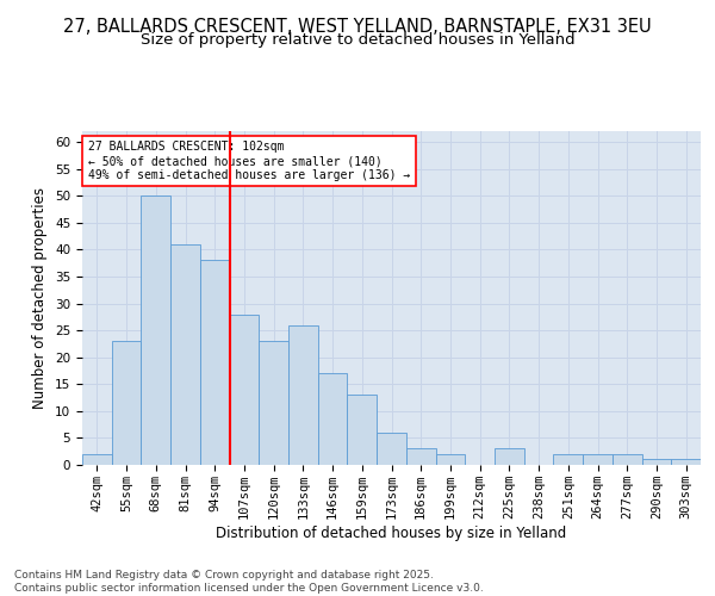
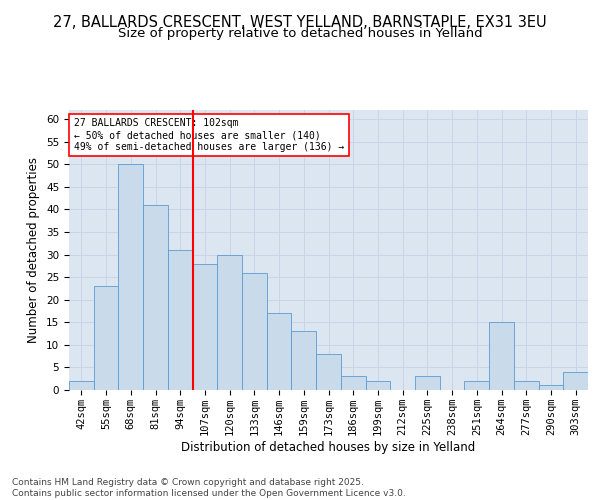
94sqm: 38 -> 31
120sqm: 23 -> 30
173sqm: 6 -> 8
264sqm: 2 -> 15
303sqm: 1 -> 4
